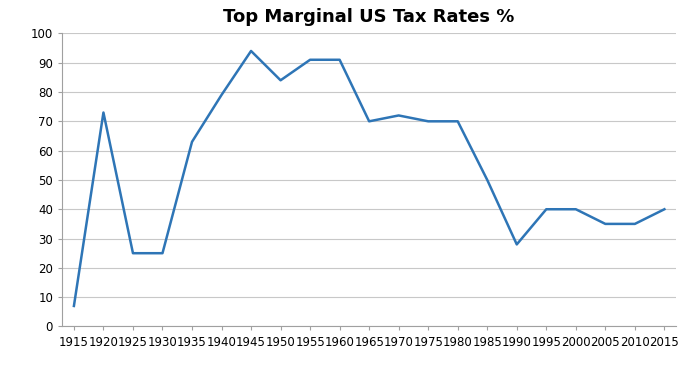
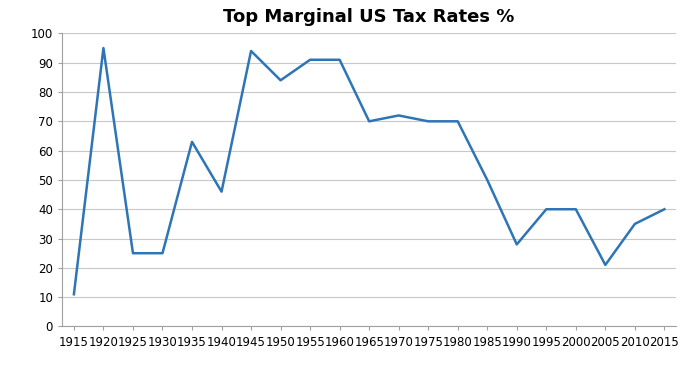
1915: 7 -> 11
1920: 73 -> 95
1940: 79 -> 46
2005: 35 -> 21
